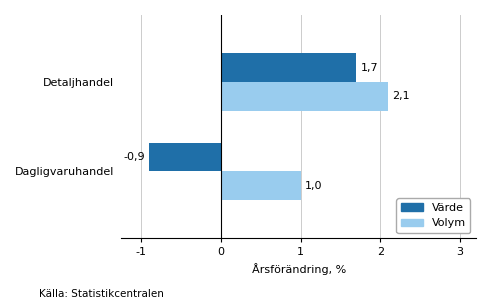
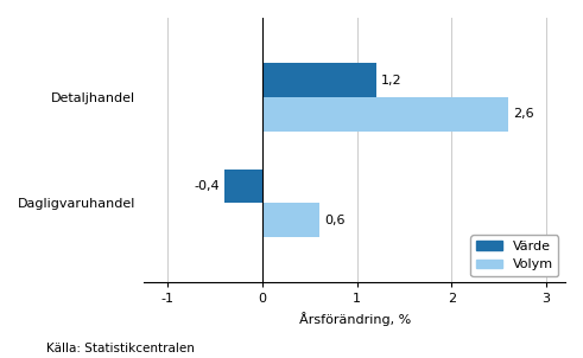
Värde/Detaljhandel: 1,7 -> 1,2
Volym/Detaljhandel: 2,1 -> 2,6
Värde/Dagligvaruhandel: -0,9 -> -0,4
Volym/Dagligvaruhandel: 1,0 -> 0,6
